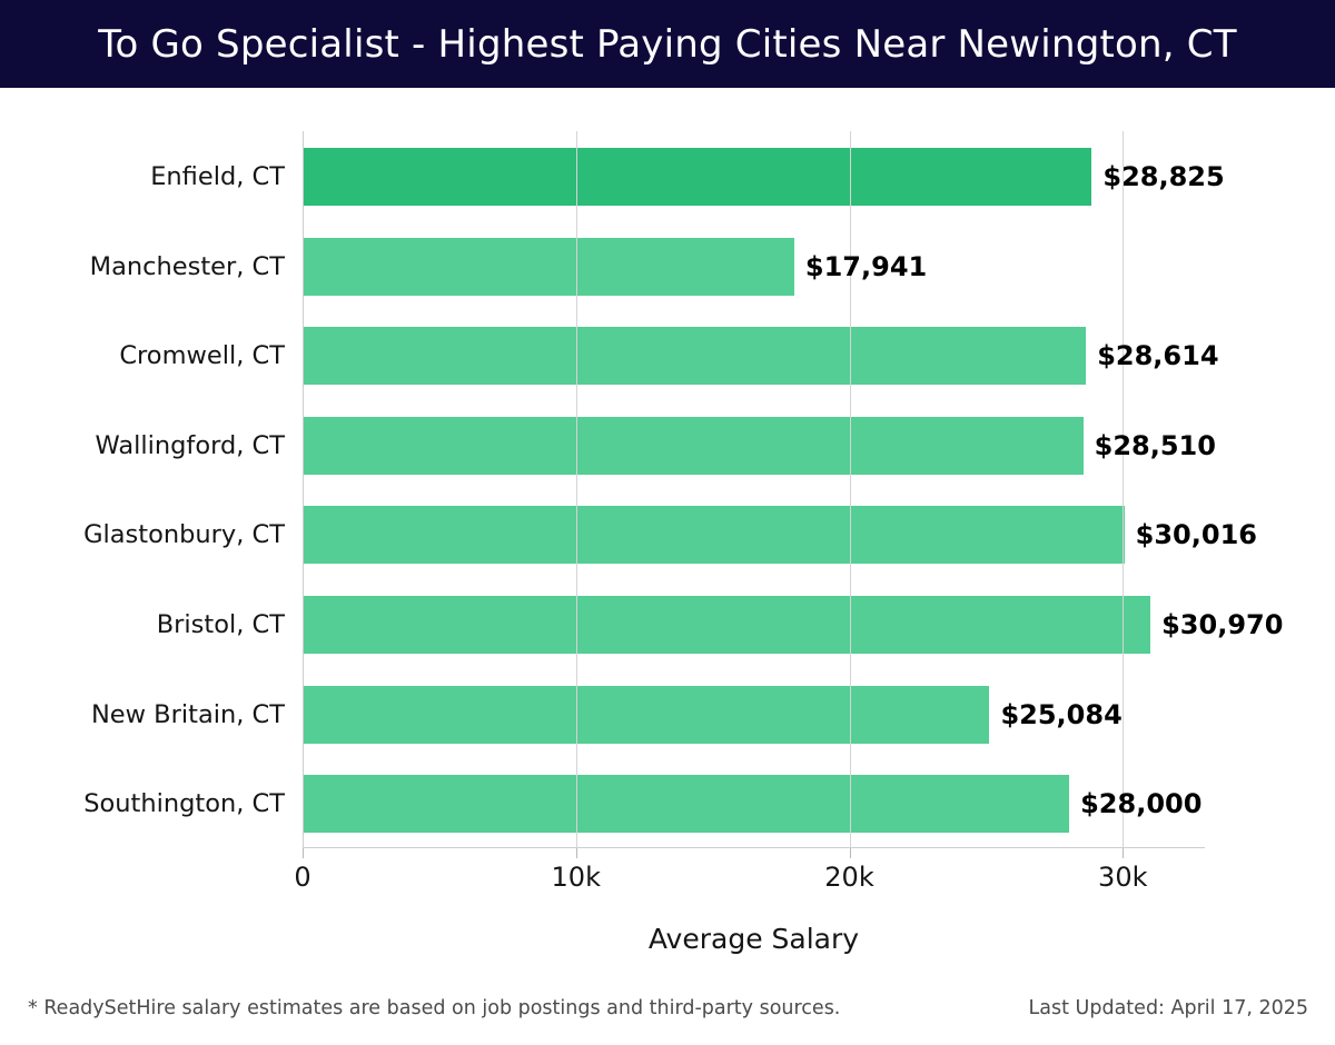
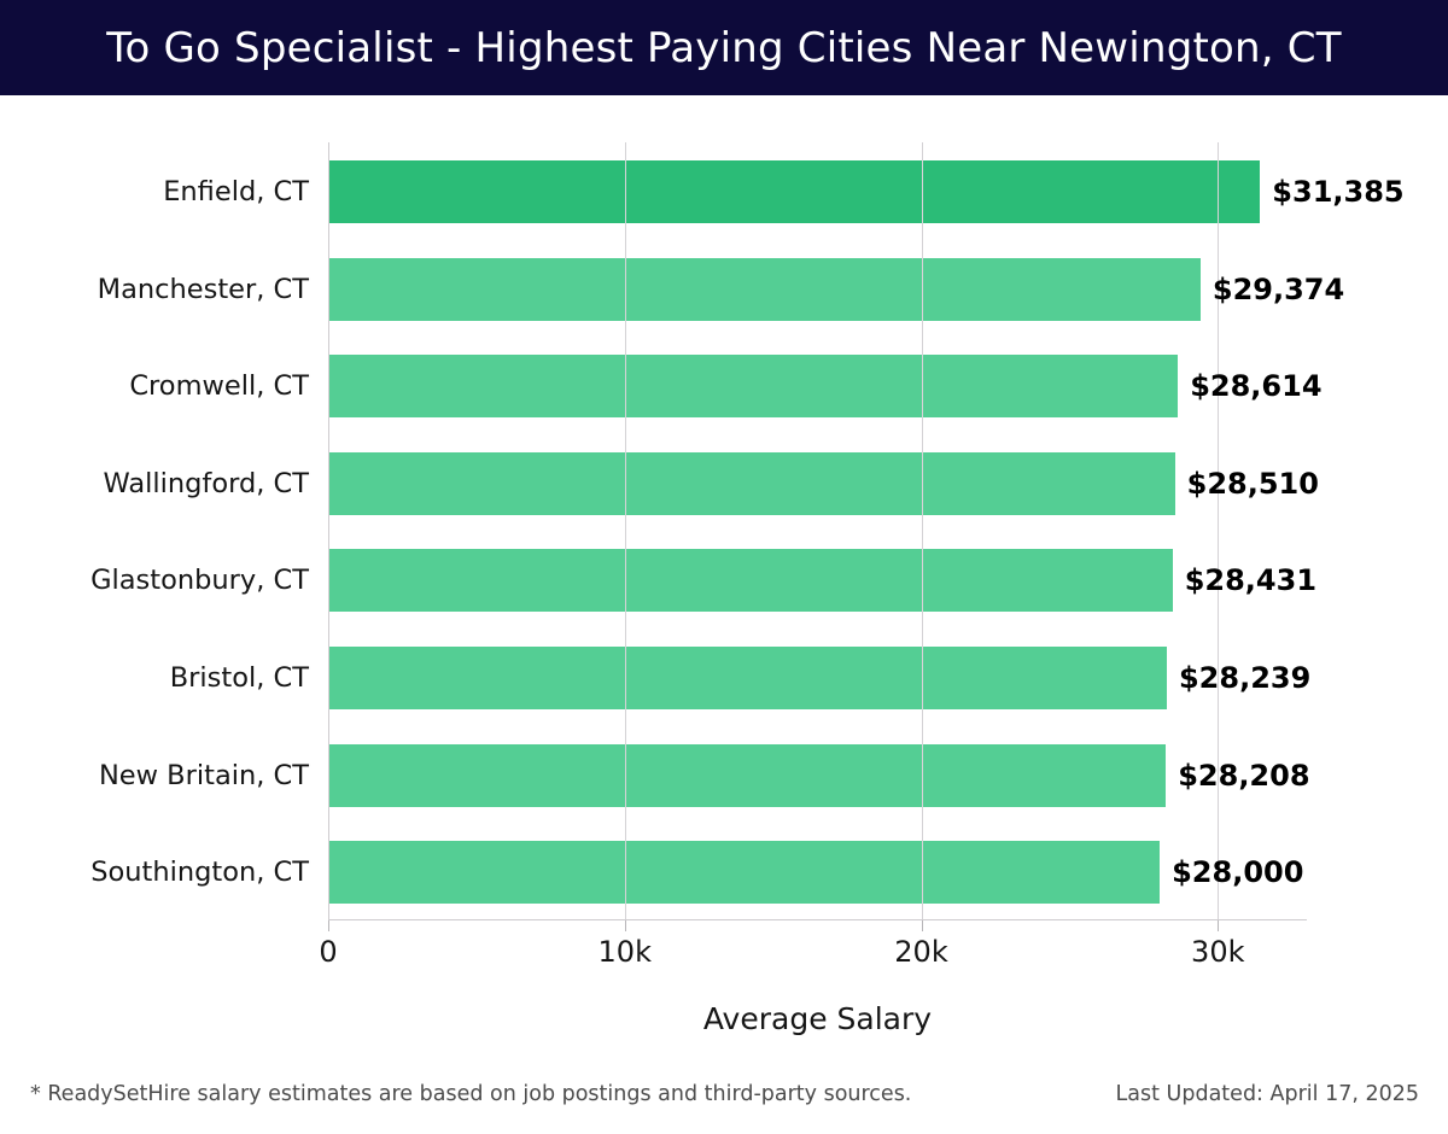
Enfield, CT: $28,825 -> $31,385
Manchester, CT: $17,941 -> $29,374
Glastonbury, CT: $30,016 -> $28,431
Bristol, CT: $30,970 -> $28,239
New Britain, CT: $25,084 -> $28,208
